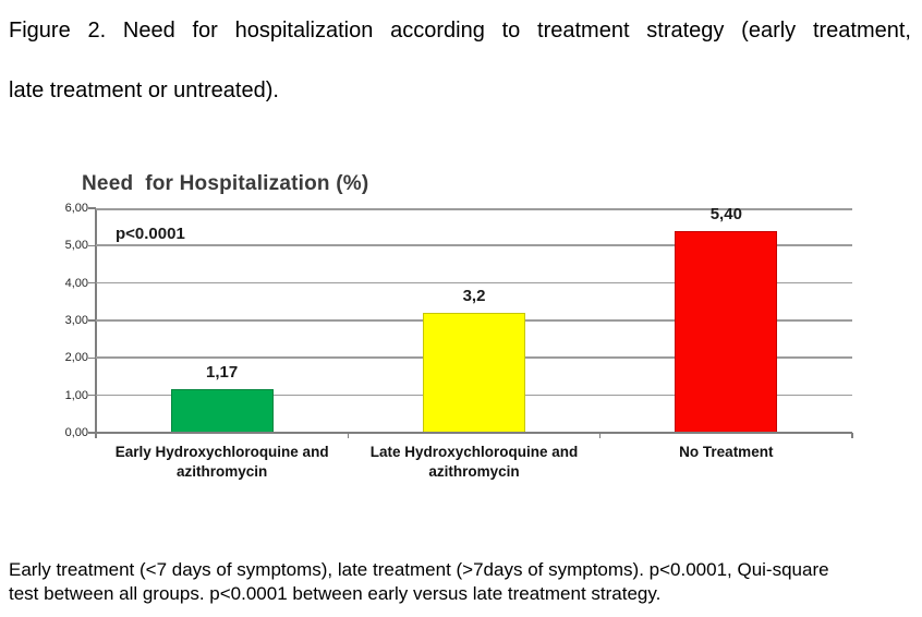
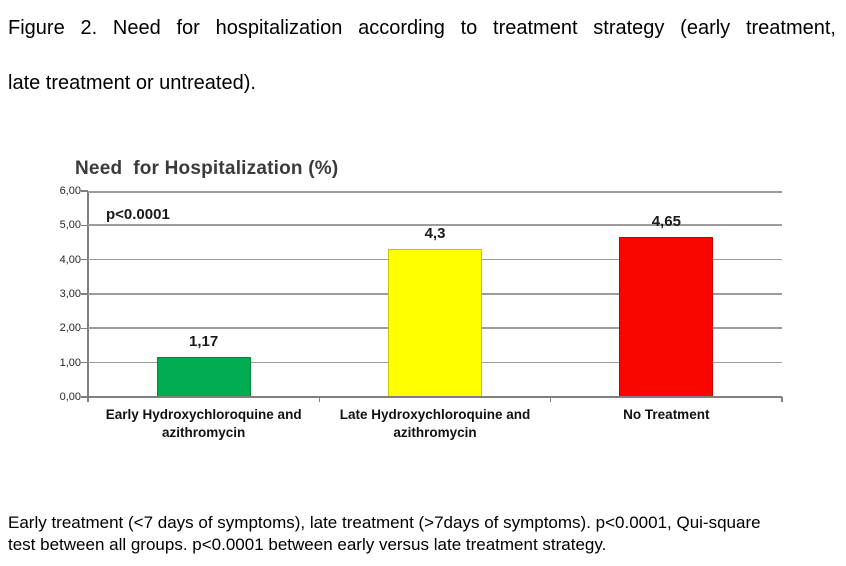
Late Hydroxychloroquine and azithromycin: 3,2 -> 4,3
No Treatment: 5,40 -> 4,65
